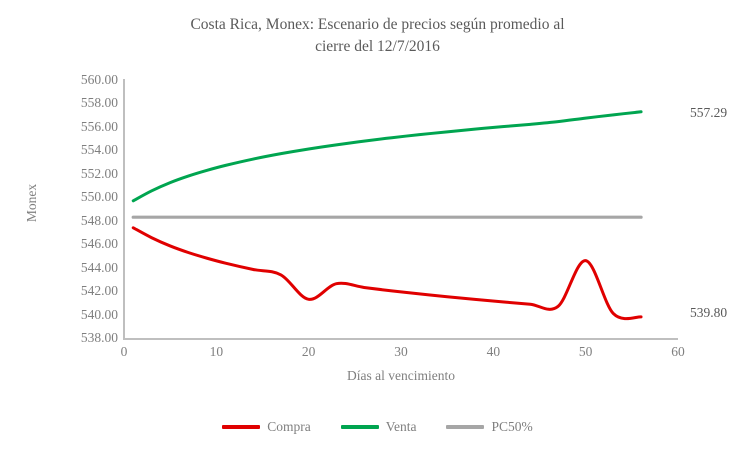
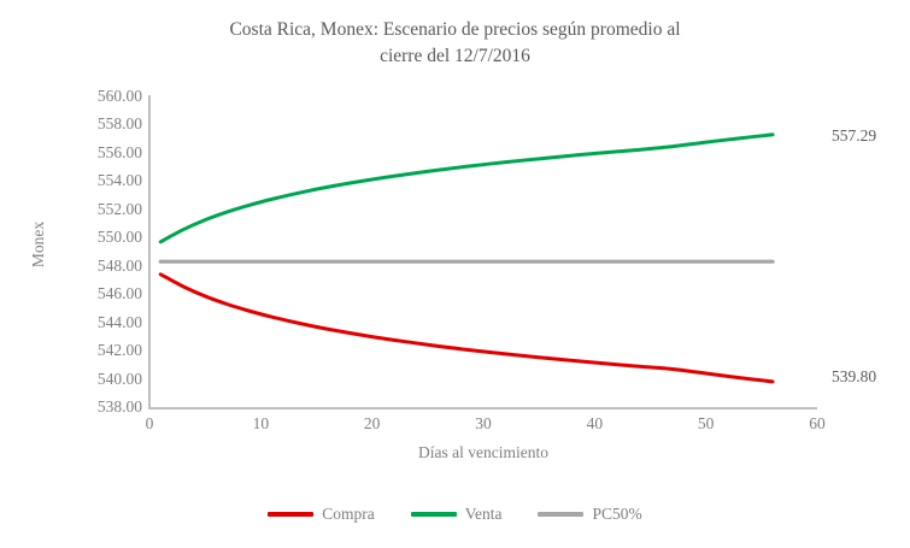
Compra/20: 541.3 -> 543.0
Compra/50: 544.6 -> 540.4
